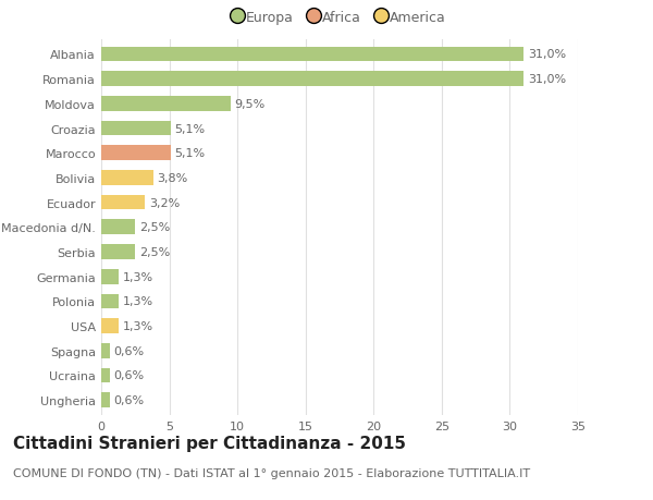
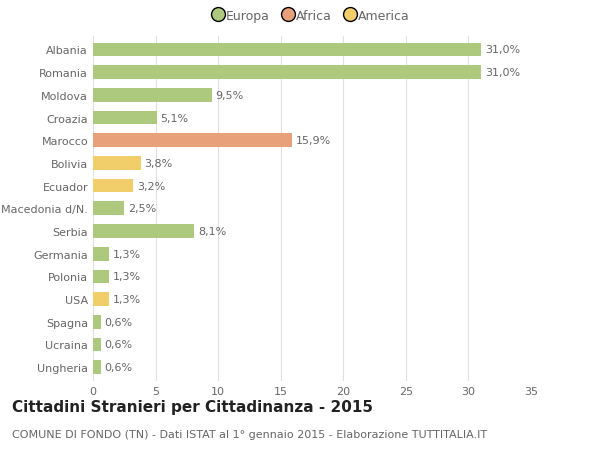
Marocco: 5,1% -> 15,9%
Serbia: 2,5% -> 8,1%
